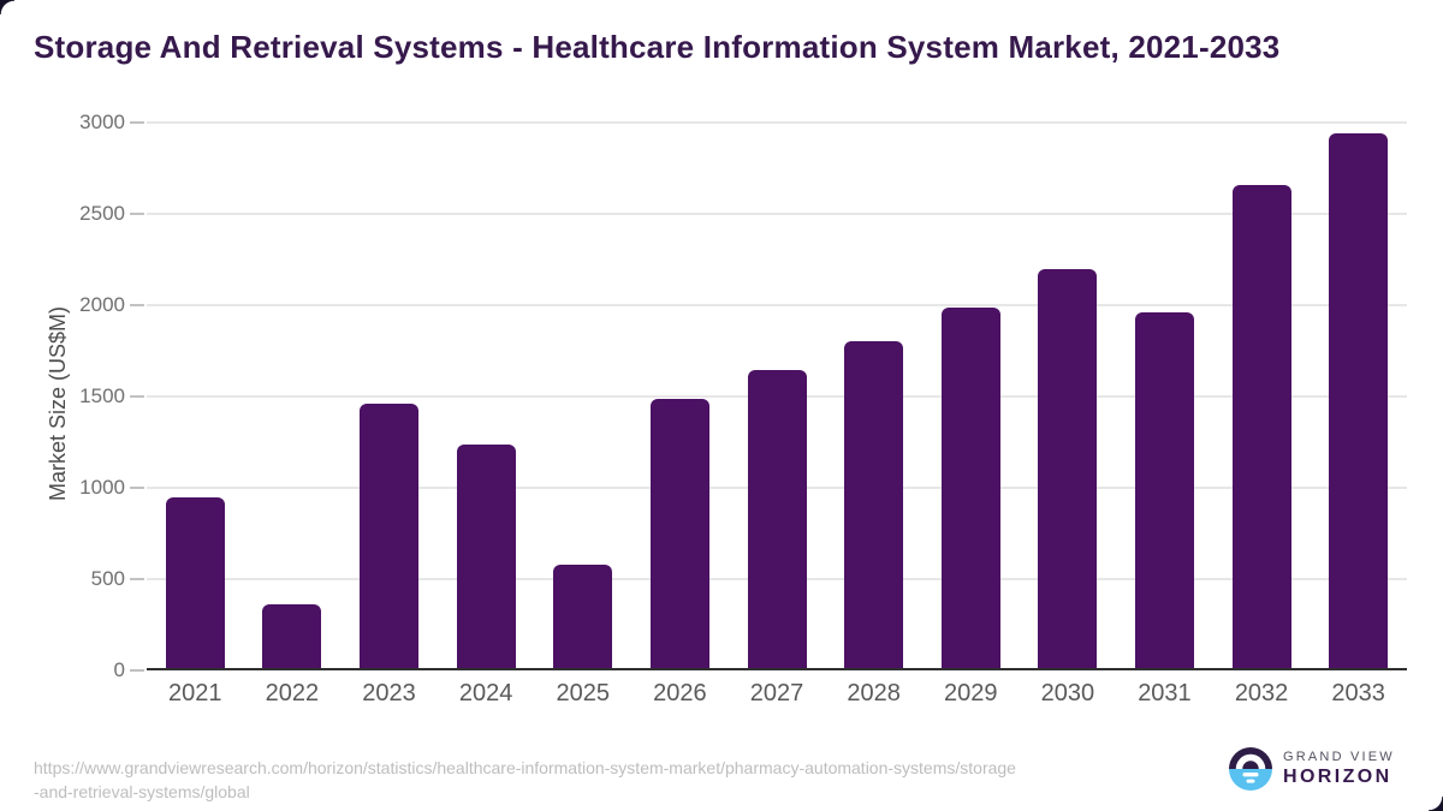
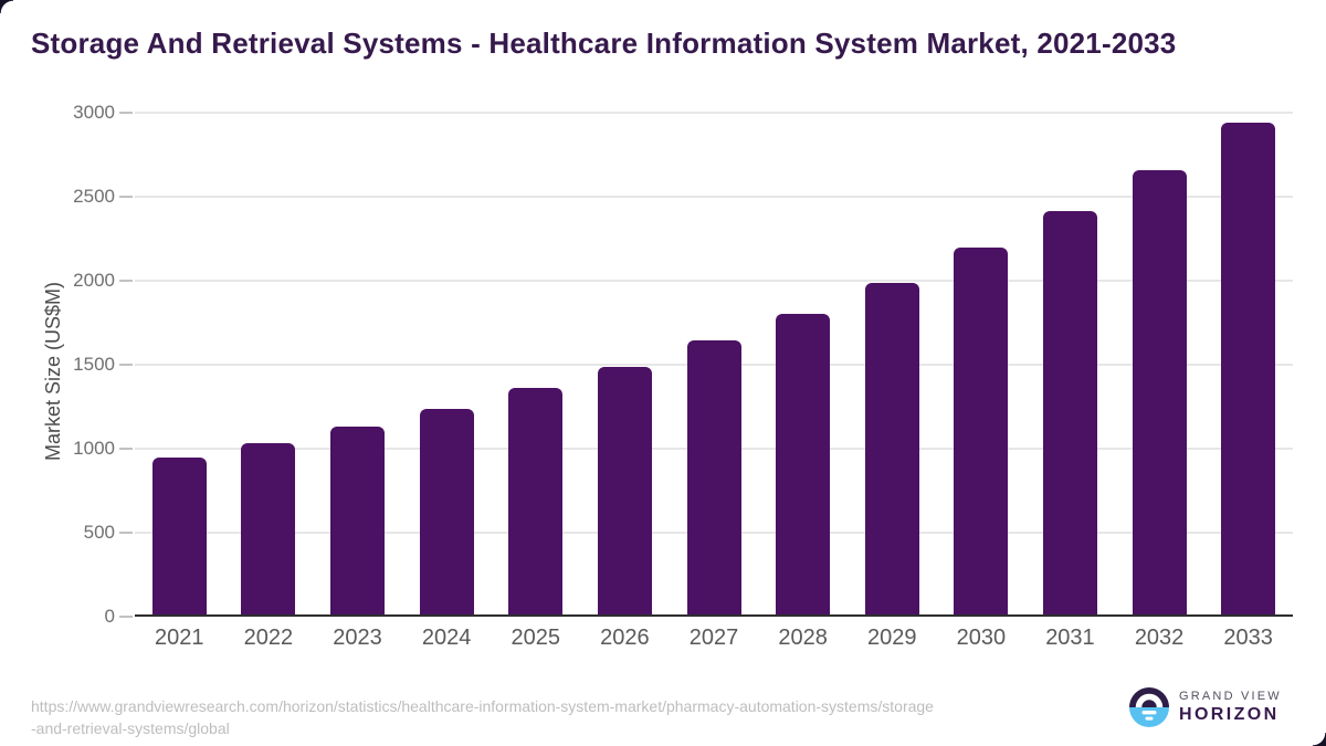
2022: 360 -> 1030
2023: 1460 -> 1130
2025: 580 -> 1360
2031: 1960 -> 2420
